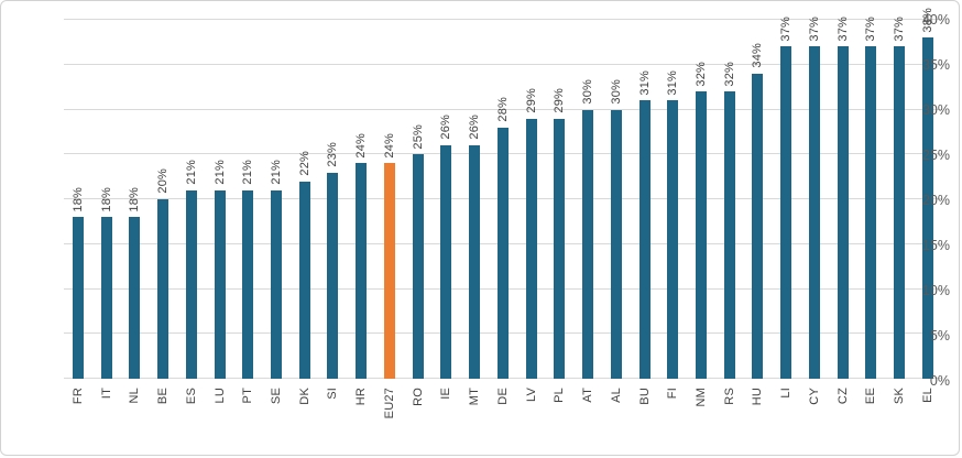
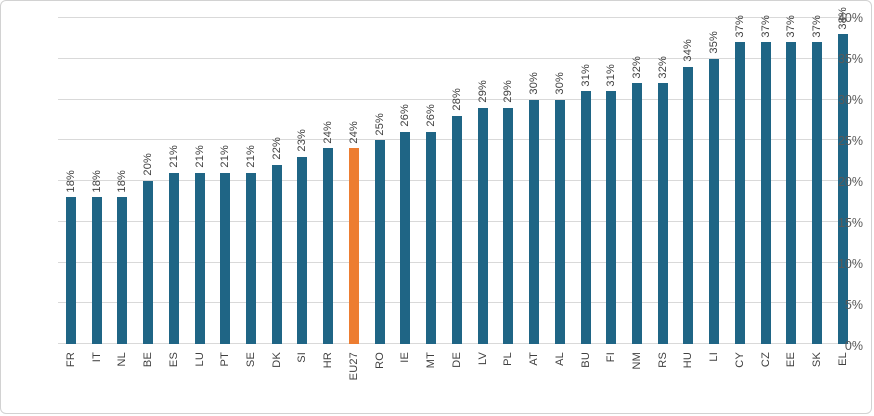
LI: 37% -> 35%
